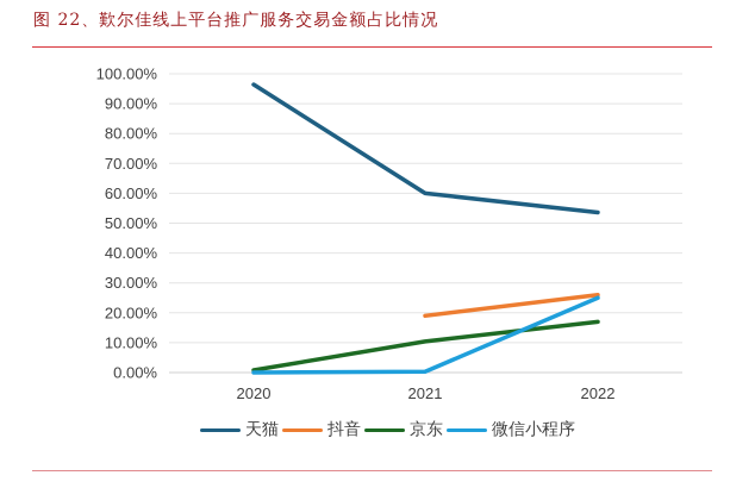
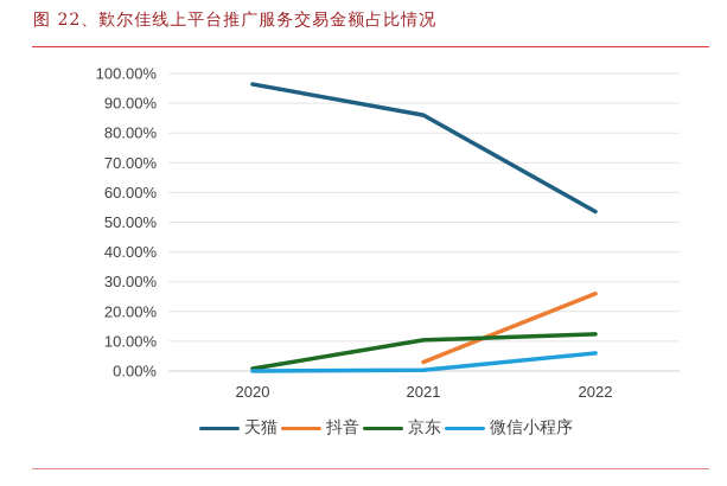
天猫/2021: 60% -> 86%
抖音/2021: 19% -> 3%
京东/2022: 17% -> 12%
微信小程序/2022: 25% -> 6%
